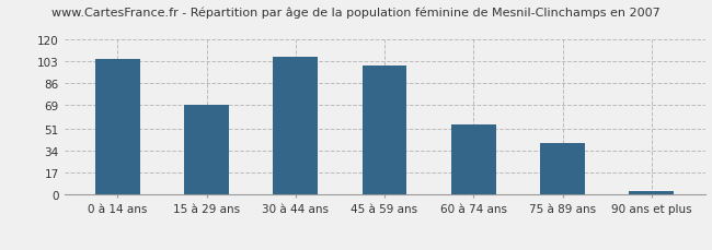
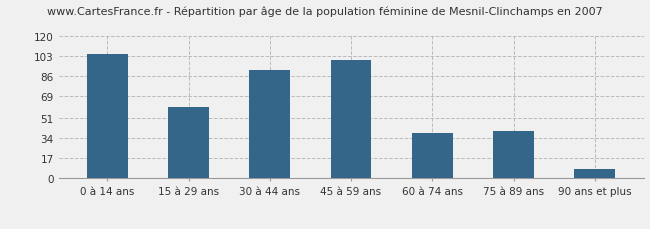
15 à 29 ans: 69 -> 60
30 à 44 ans: 106 -> 91
60 à 74 ans: 54 -> 38
90 ans et plus: 3 -> 8
